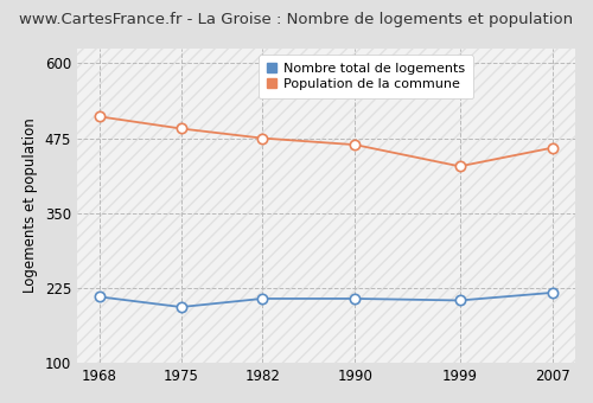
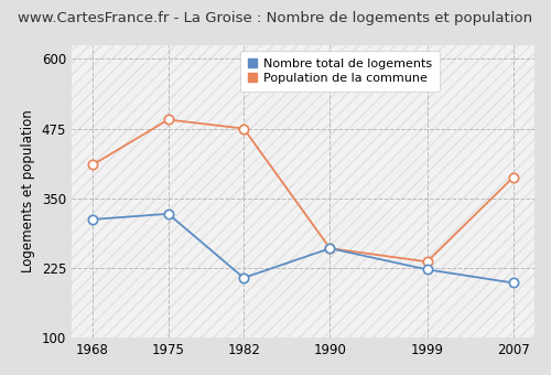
Nombre total de logements/1968: 210 -> 312
Population de la commune/1968: 511 -> 410
Nombre total de logements/1975: 193 -> 322
Nombre total de logements/1990: 207 -> 260
Population de la commune/1990: 464 -> 260
Nombre total de logements/1999: 204 -> 222
Population de la commune/1999: 428 -> 236
Nombre total de logements/2007: 217 -> 198
Population de la commune/2007: 459 -> 388
